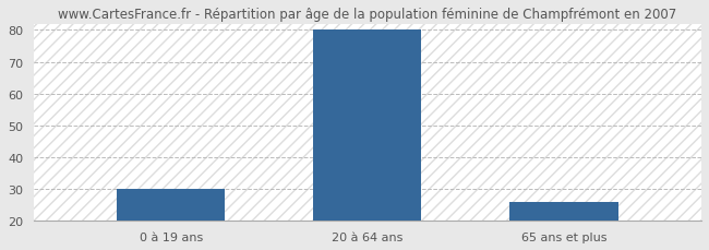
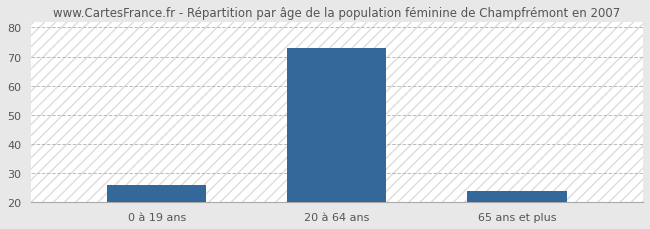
0 à 19 ans: 30 -> 26
20 à 64 ans: 80 -> 73
65 ans et plus: 26 -> 24
